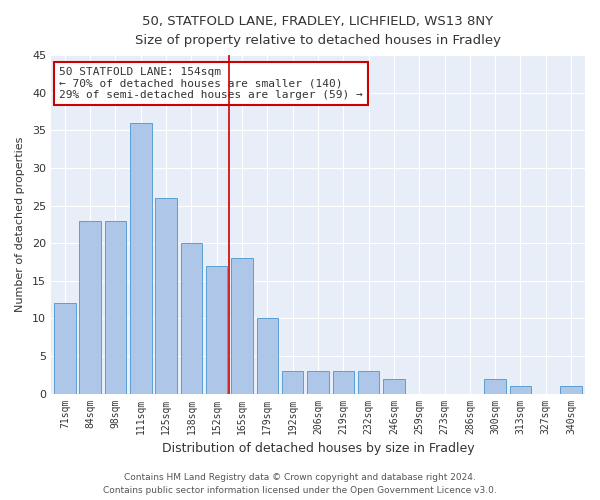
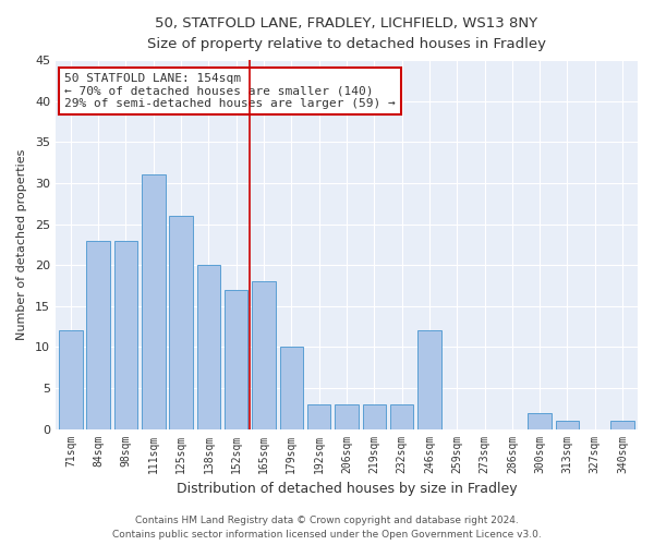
111sqm: 36 -> 31
246sqm: 2 -> 12
